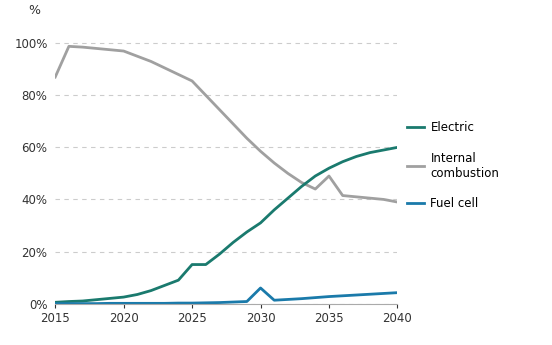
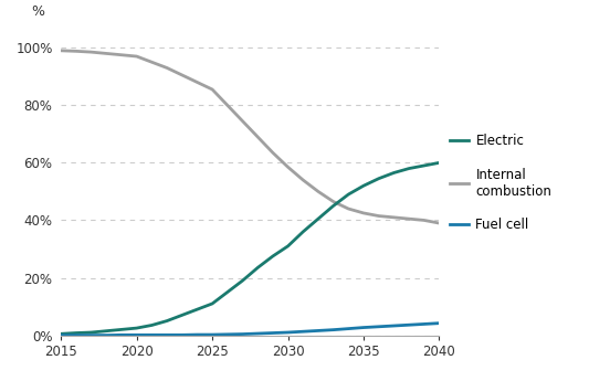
Internal combustion/2015: 87.0% -> 99.0%
Electric/2025: 15.0% -> 11.0%
Fuel cell/2030: 6.0% -> 1.0%
Internal combustion/2035: 49.0% -> 42.5%
